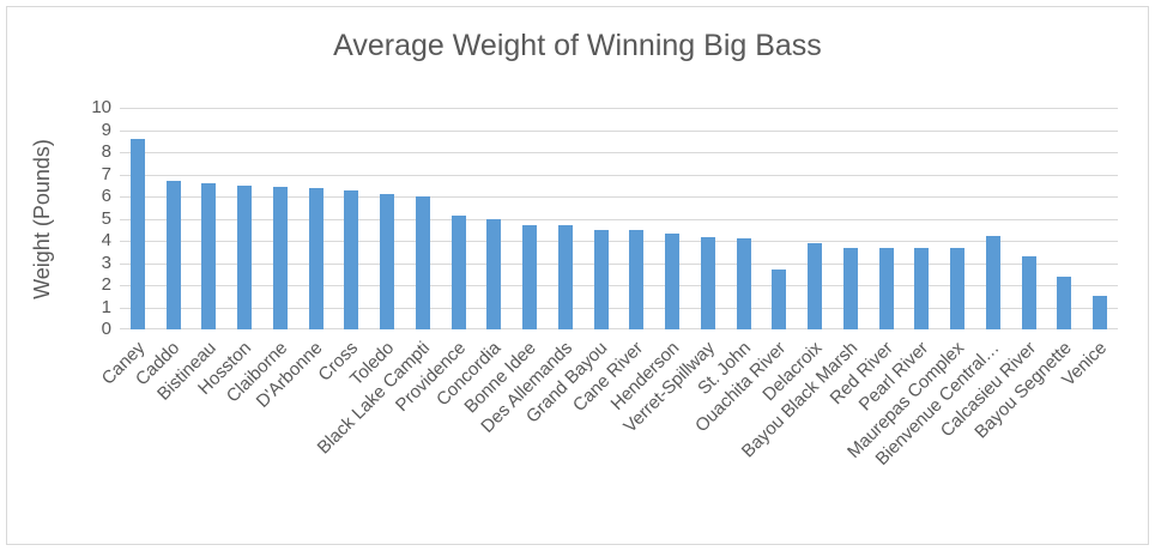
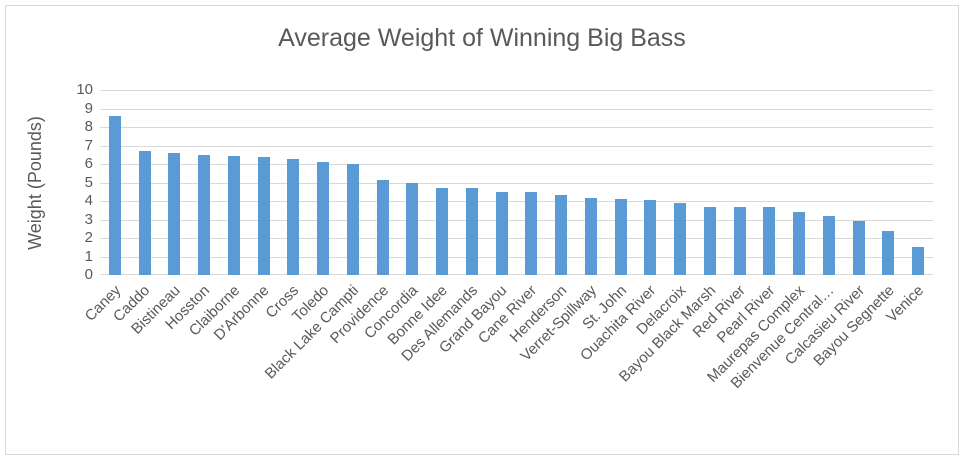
Ouachita River: 2.7 -> 4.0
Maurepas Complex: 3.7 -> 3.4
Bienvenue Central…: 4.2 -> 3.2
Calcasieu River: 3.3 -> 2.9
